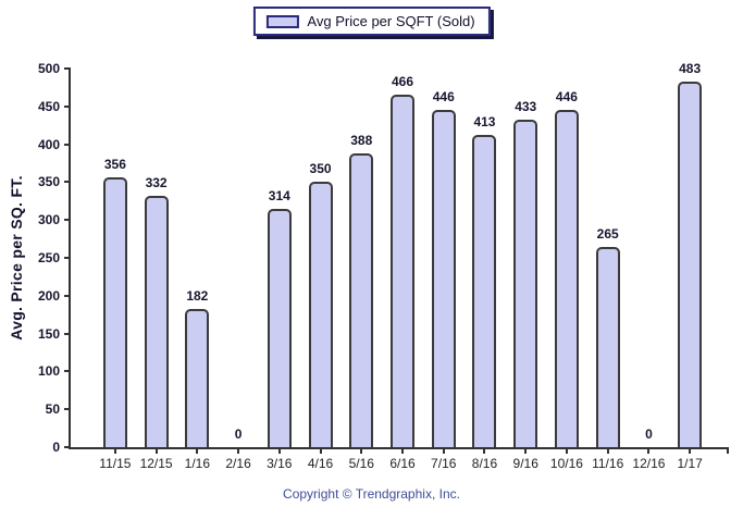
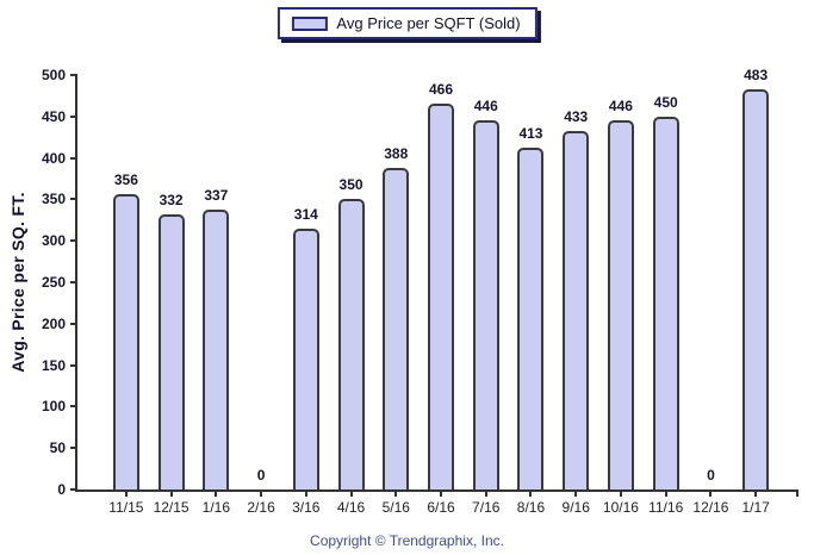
1/16: 182 -> 337
11/16: 265 -> 450
